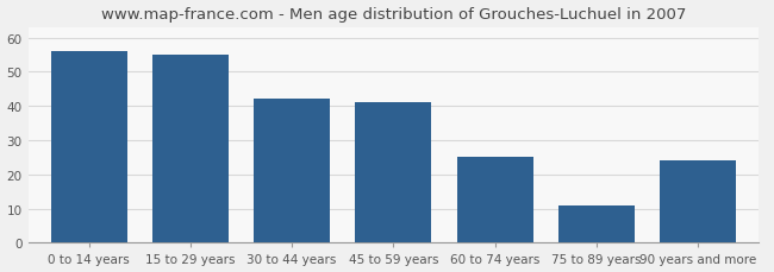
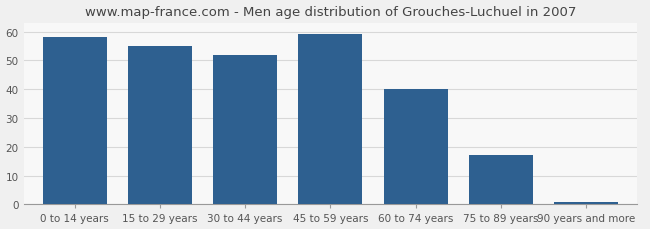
0 to 14 years: 56 -> 58
30 to 44 years: 42 -> 52
45 to 59 years: 41 -> 59
60 to 74 years: 25 -> 40
75 to 89 years: 11 -> 17
90 years and more: 24 -> 1
